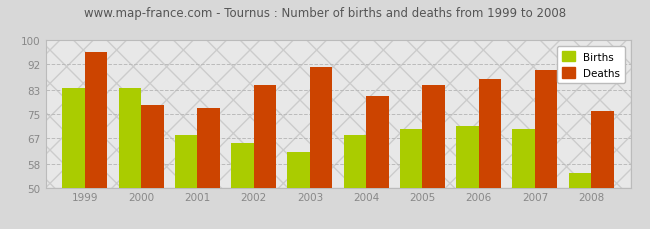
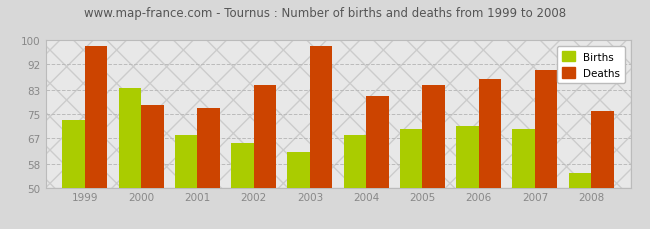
Births/1999: 84 -> 73
Deaths/1999: 96 -> 98
Deaths/2003: 91 -> 98
